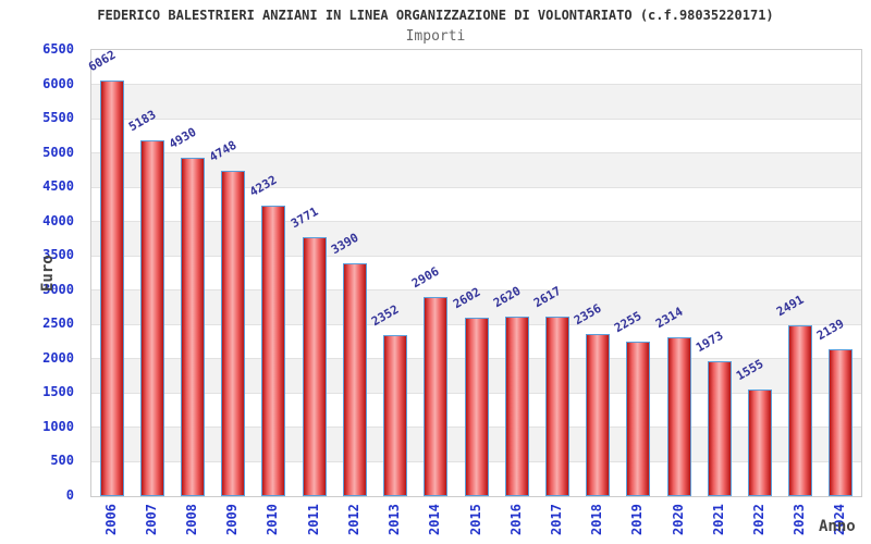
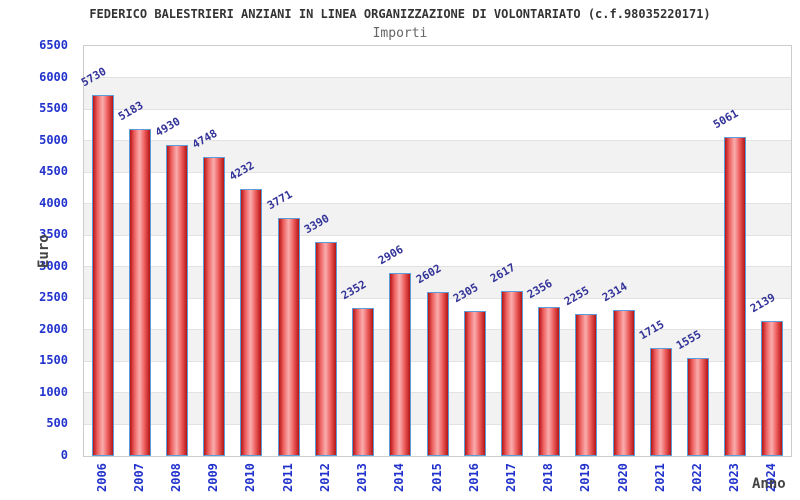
2006: 6062 -> 5730
2016: 2620 -> 2305
2021: 1973 -> 1715
2023: 2491 -> 5061
